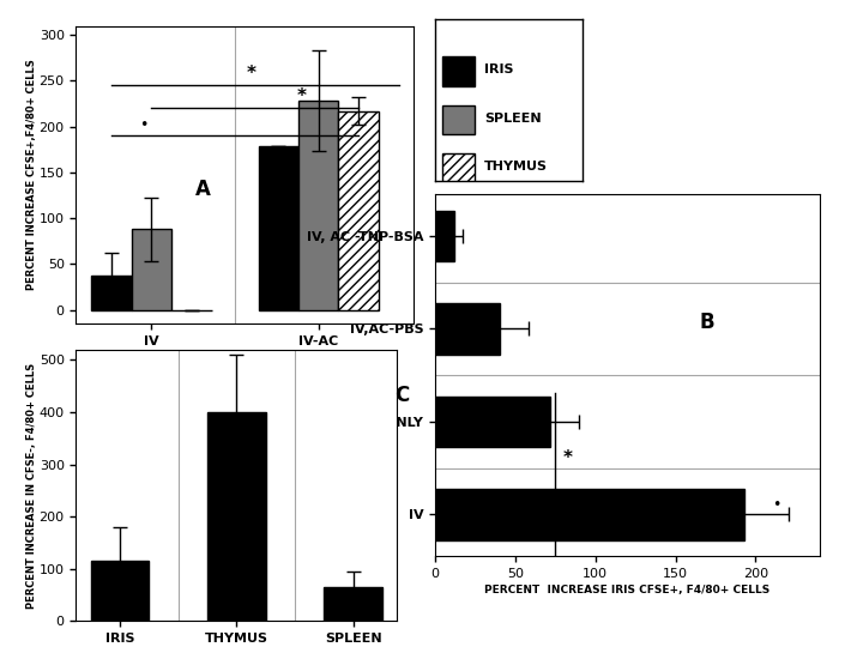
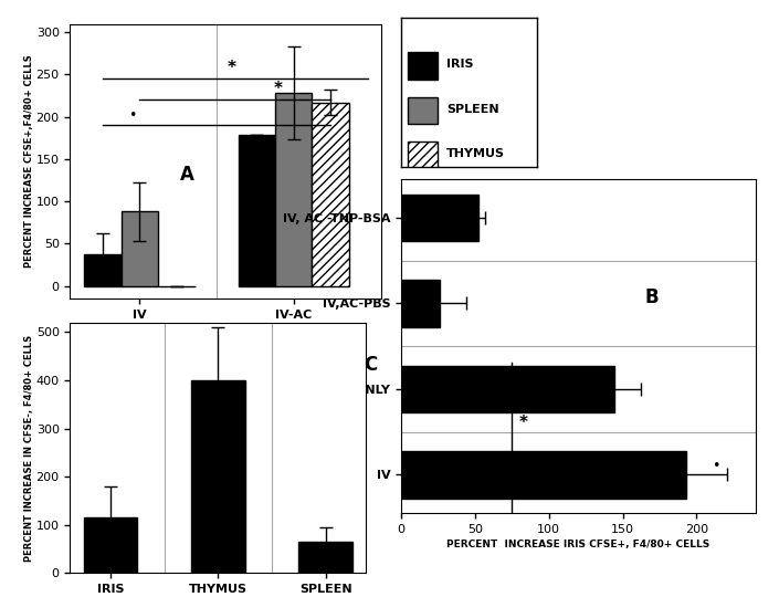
IV, AC -TNP-BSA: 12 -> 52
IV,AC-PBS: 40 -> 26
IV, AC ONLY: 72 -> 144
